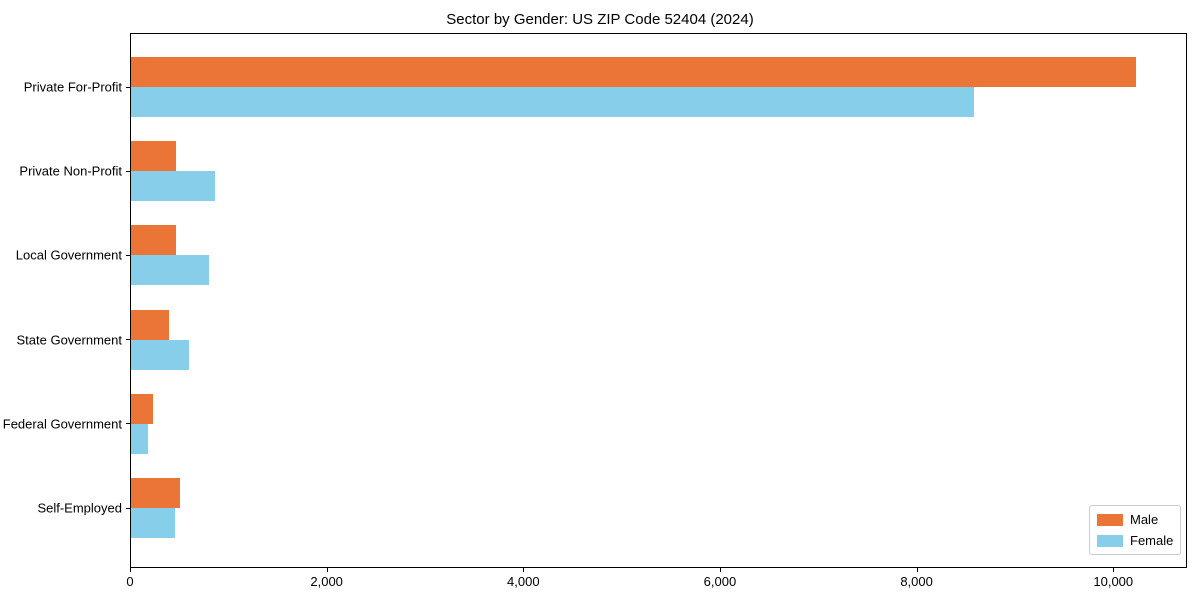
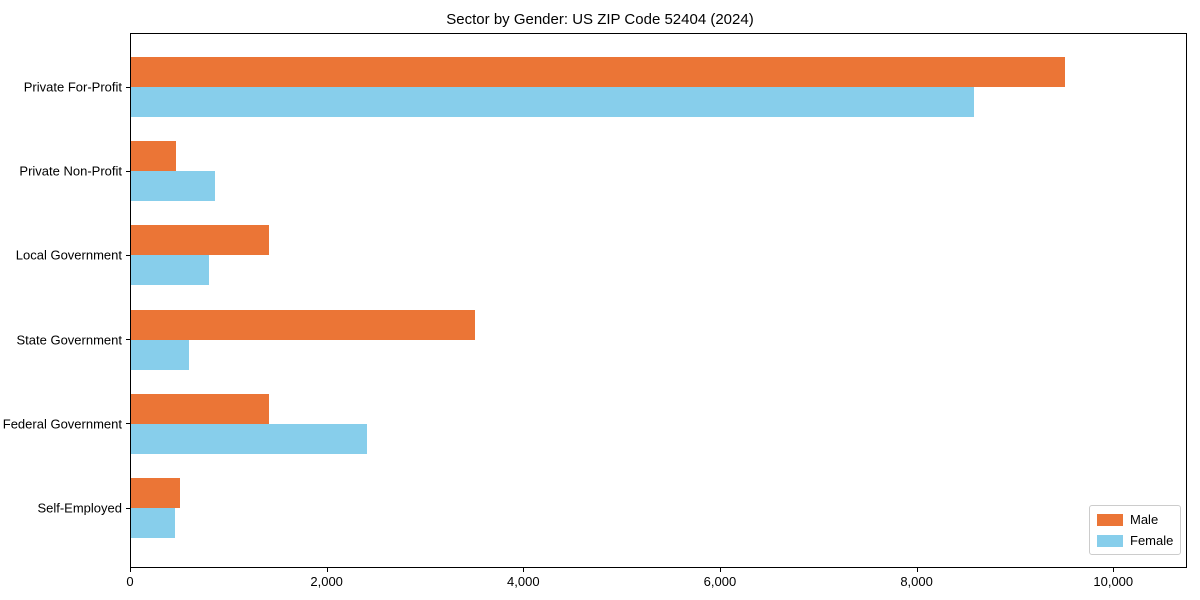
Male/Private For-Profit: 10200 -> 9500
Male/Local Government: 500 -> 1400
Male/State Government: 400 -> 3500
Male/Federal Government: 200 -> 1400
Female/Federal Government: 200 -> 2400
